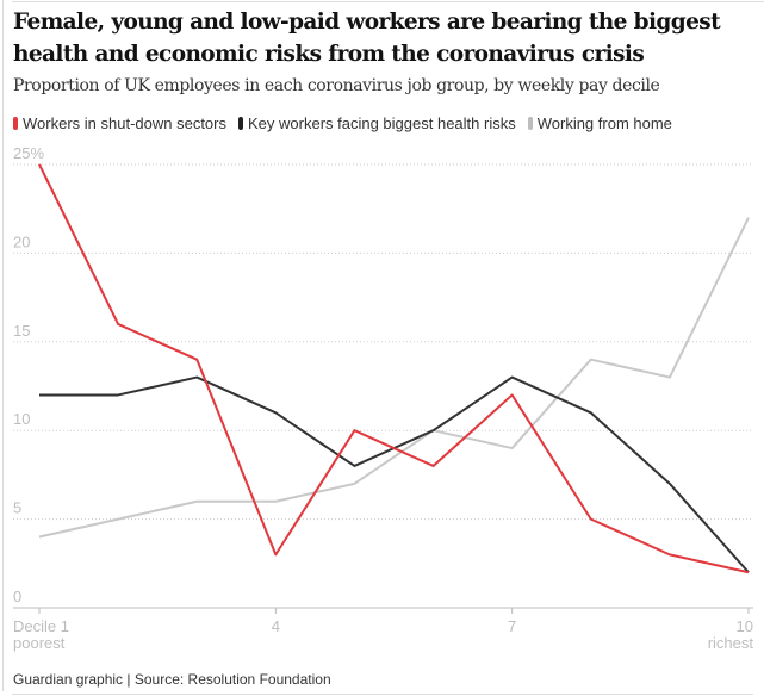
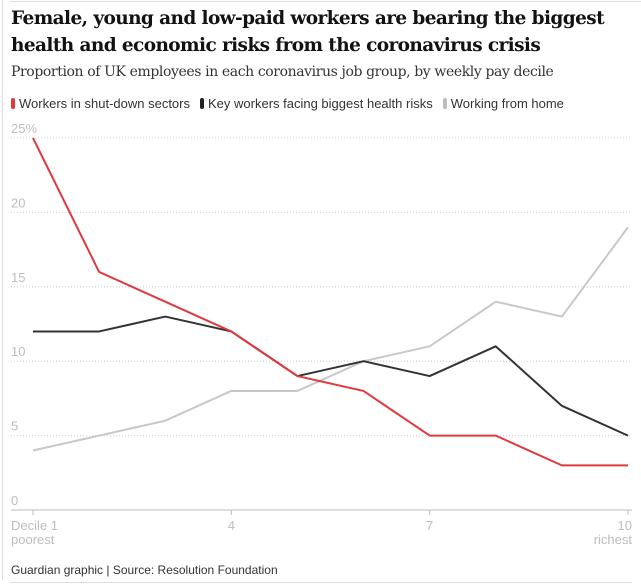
Working from home/4: 6% -> 8%
Key workers facing biggest health risks/4: 11% -> 12%
Workers in shut-down sectors/4: 3% -> 12%
Working from home/5: 7% -> 8%
Key workers facing biggest health risks/5: 8% -> 9%
Workers in shut-down sectors/5: 10% -> 9%
Working from home/7: 9% -> 11%
Key workers facing biggest health risks/7: 13% -> 9%
Workers in shut-down sectors/7: 12% -> 5%
Working from home/10: 22% -> 19%
Key workers facing biggest health risks/10: 2% -> 5%
Workers in shut-down sectors/10: 2% -> 3%
